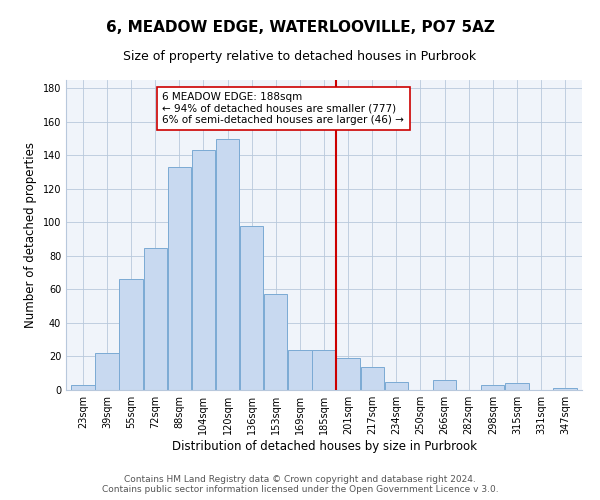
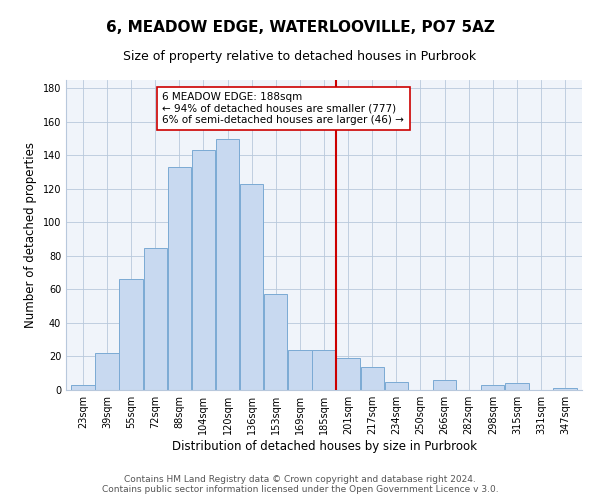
136sqm: 98 -> 123
